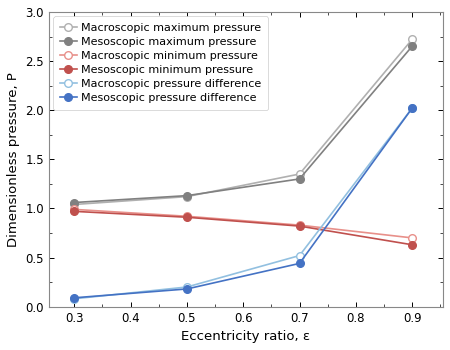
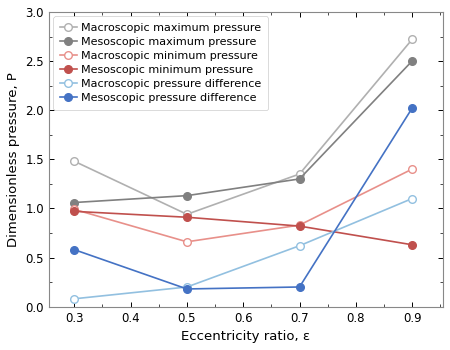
Macroscopic maximum pressure/0.3: 1.04 -> 1.48
Mesoscopic pressure difference/0.3: 0.09 -> 0.58
Macroscopic maximum pressure/0.5: 1.12 -> 0.94
Macroscopic minimum pressure/0.5: 0.92 -> 0.66
Macroscopic pressure difference/0.7: 0.52 -> 0.62
Mesoscopic pressure difference/0.7: 0.44 -> 0.20
Mesoscopic maximum pressure/0.9: 2.65 -> 2.50
Macroscopic minimum pressure/0.9: 0.70 -> 1.40
Macroscopic pressure difference/0.9: 2.02 -> 1.10
